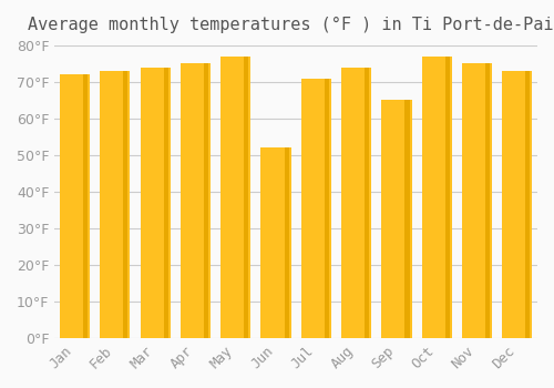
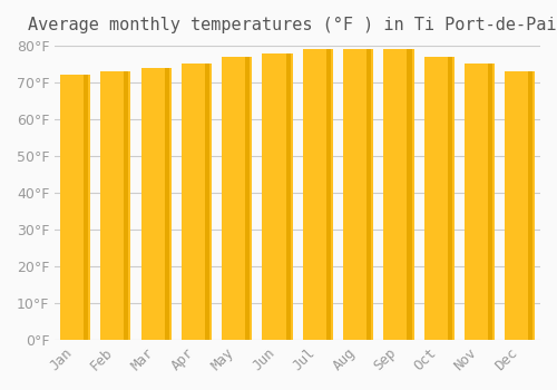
Jun: 52°F -> 78°F
Jul: 71°F -> 79°F
Aug: 74°F -> 79°F
Sep: 65°F -> 79°F
